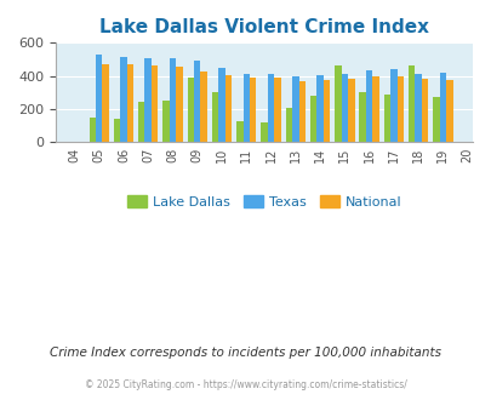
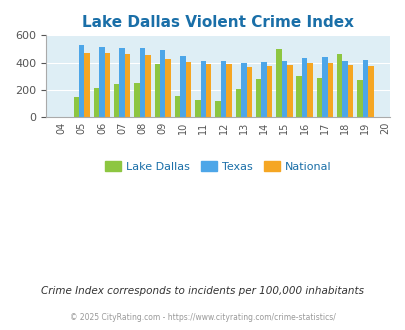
Lake Dallas/06: 140 -> 210
Lake Dallas/10: 300 -> 160
Lake Dallas/15: 460 -> 500
